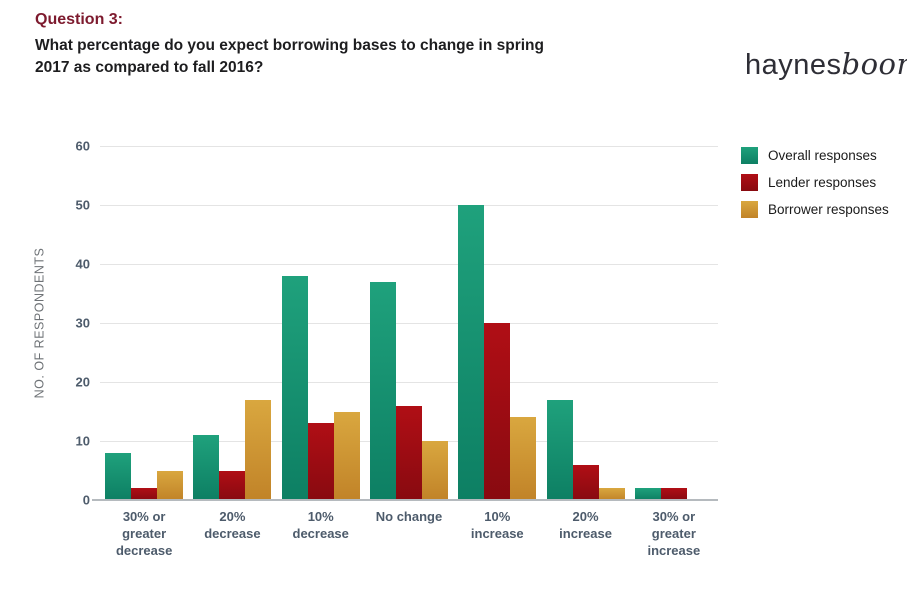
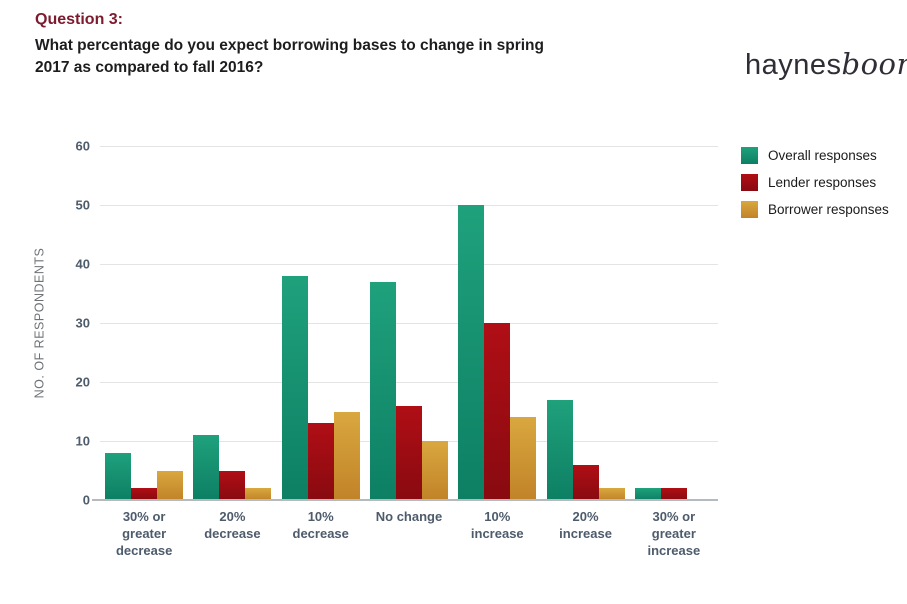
Borrower responses/20% decrease: 17 -> 2
